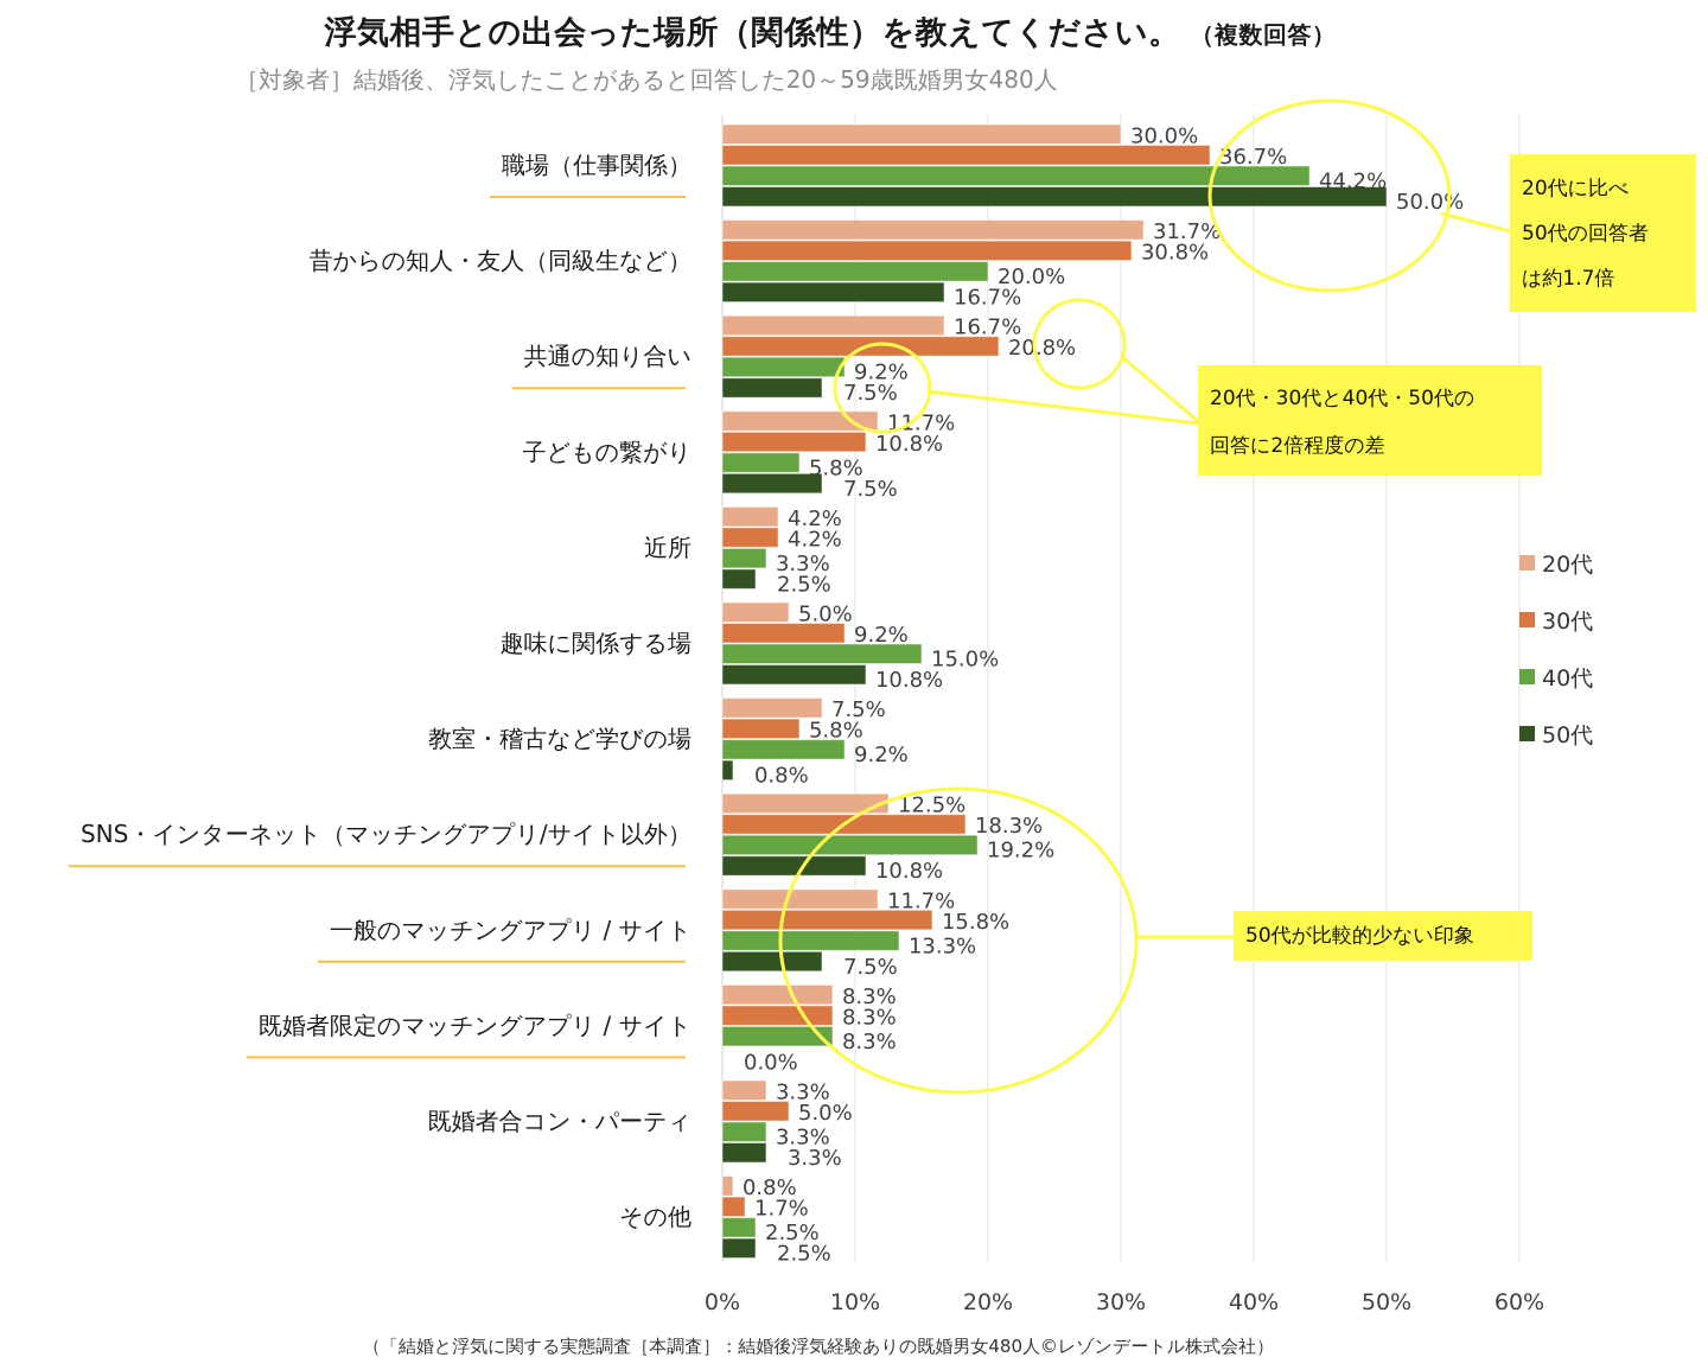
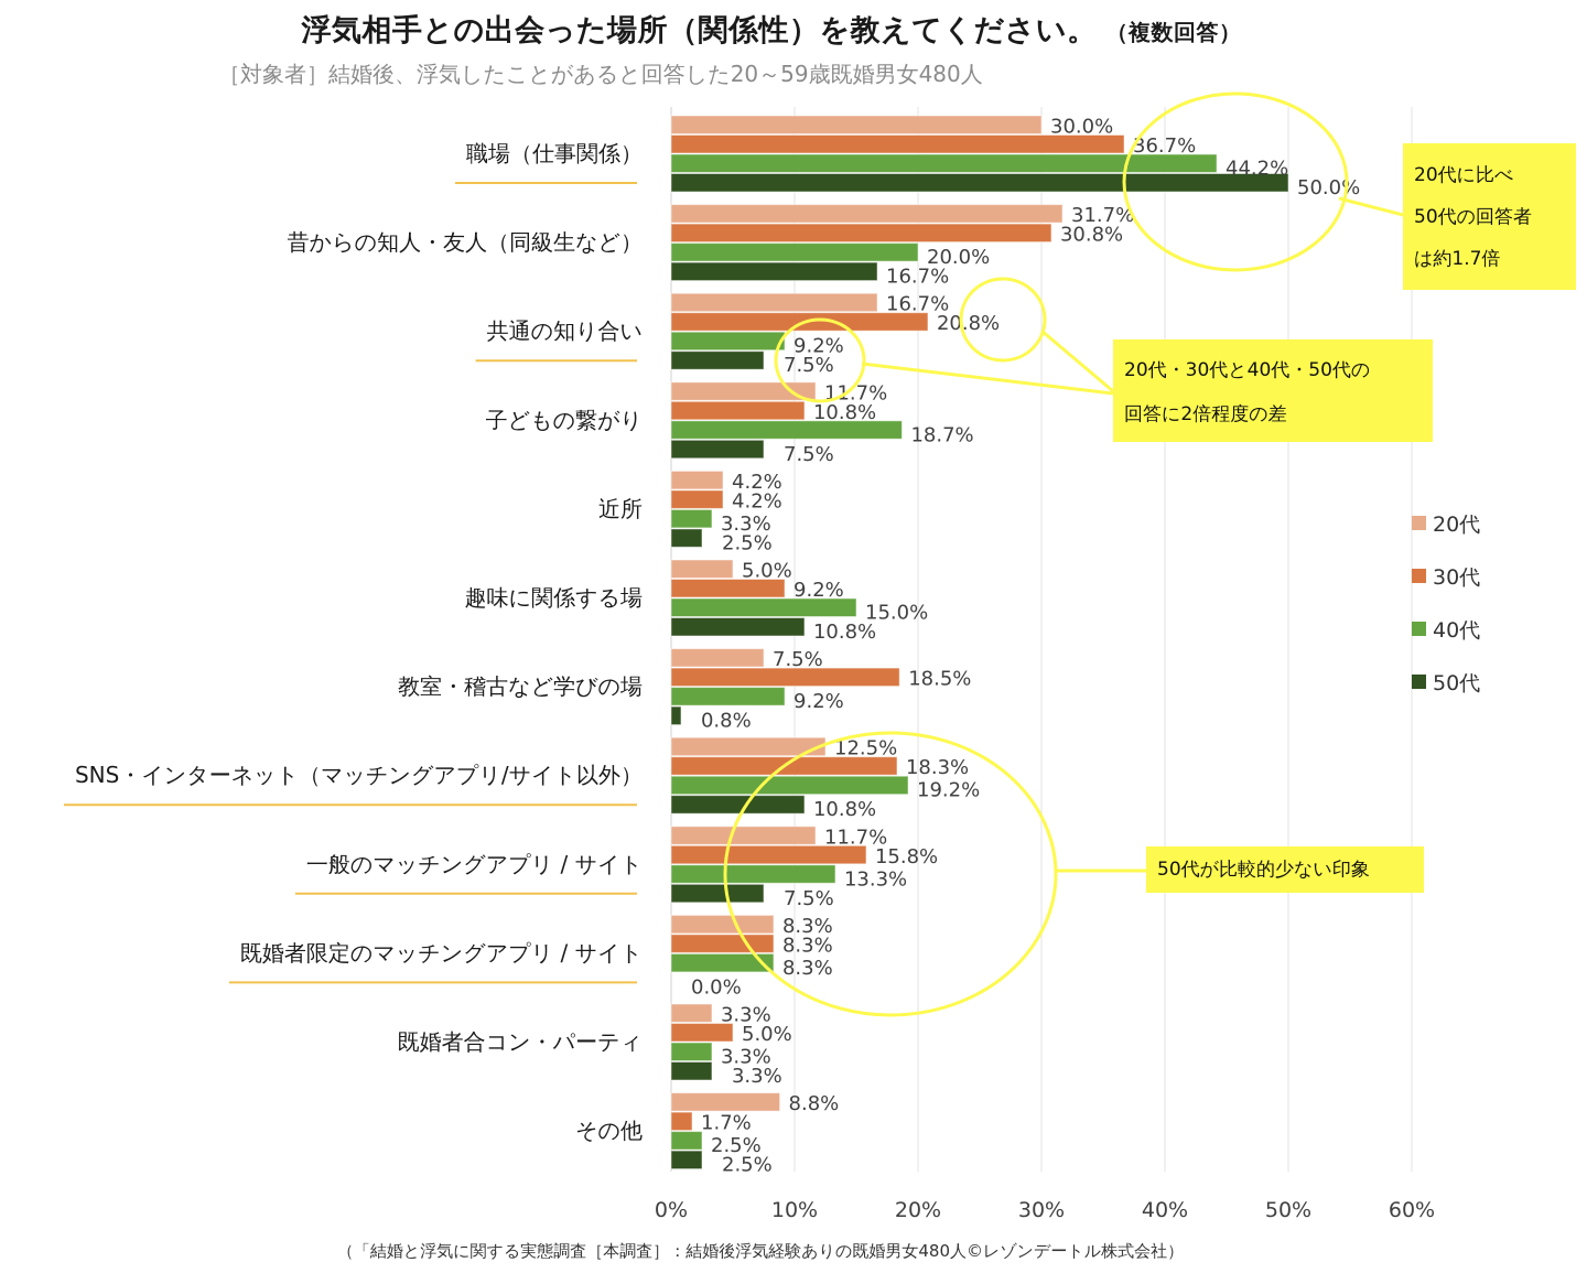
40代/子どもの繋がり: 5.8% -> 18.7%
30代/教室・稽古など学びの場: 5.8% -> 18.5%
20代/その他: 0.8% -> 8.8%
